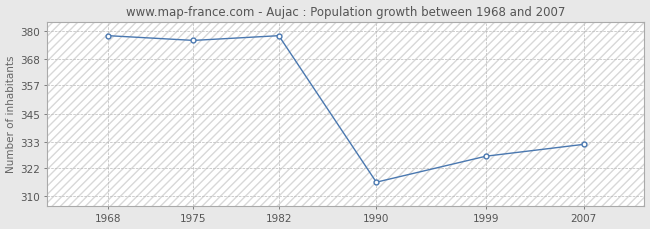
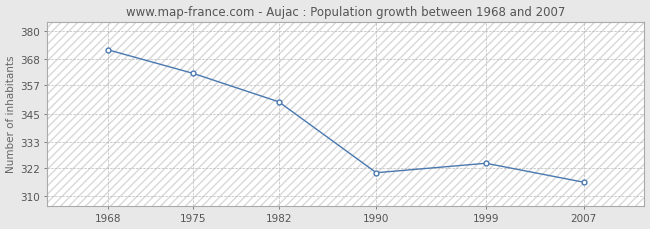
1968: 378 -> 372
1975: 376 -> 362
1982: 378 -> 350
1990: 316 -> 320
1999: 327 -> 324
2007: 332 -> 316
